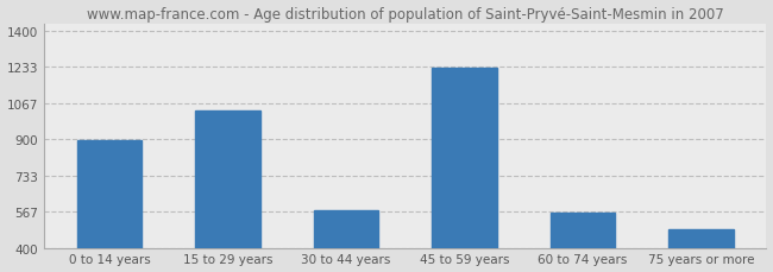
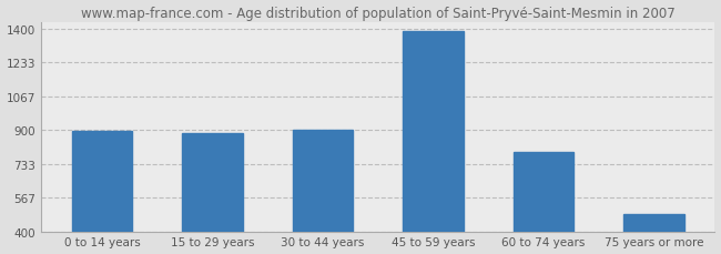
15 to 29 years: 1030 -> 880
30 to 44 years: 570 -> 900
45 to 59 years: 1230 -> 1380
60 to 74 years: 560 -> 790
